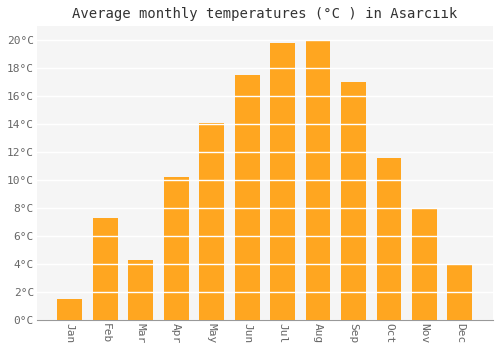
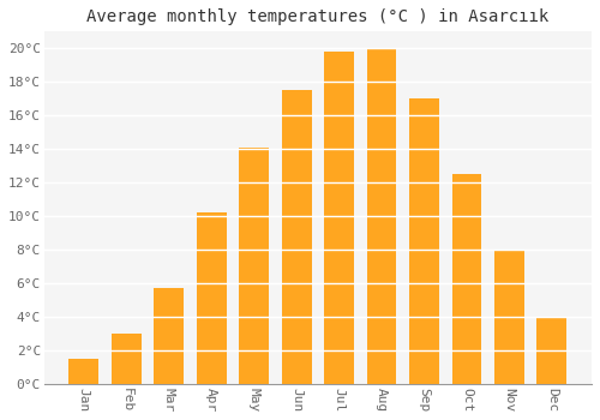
Feb: 7.3°C -> 3.0°C
Mar: 4.3°C -> 5.7°C
Oct: 11.6°C -> 12.5°C
